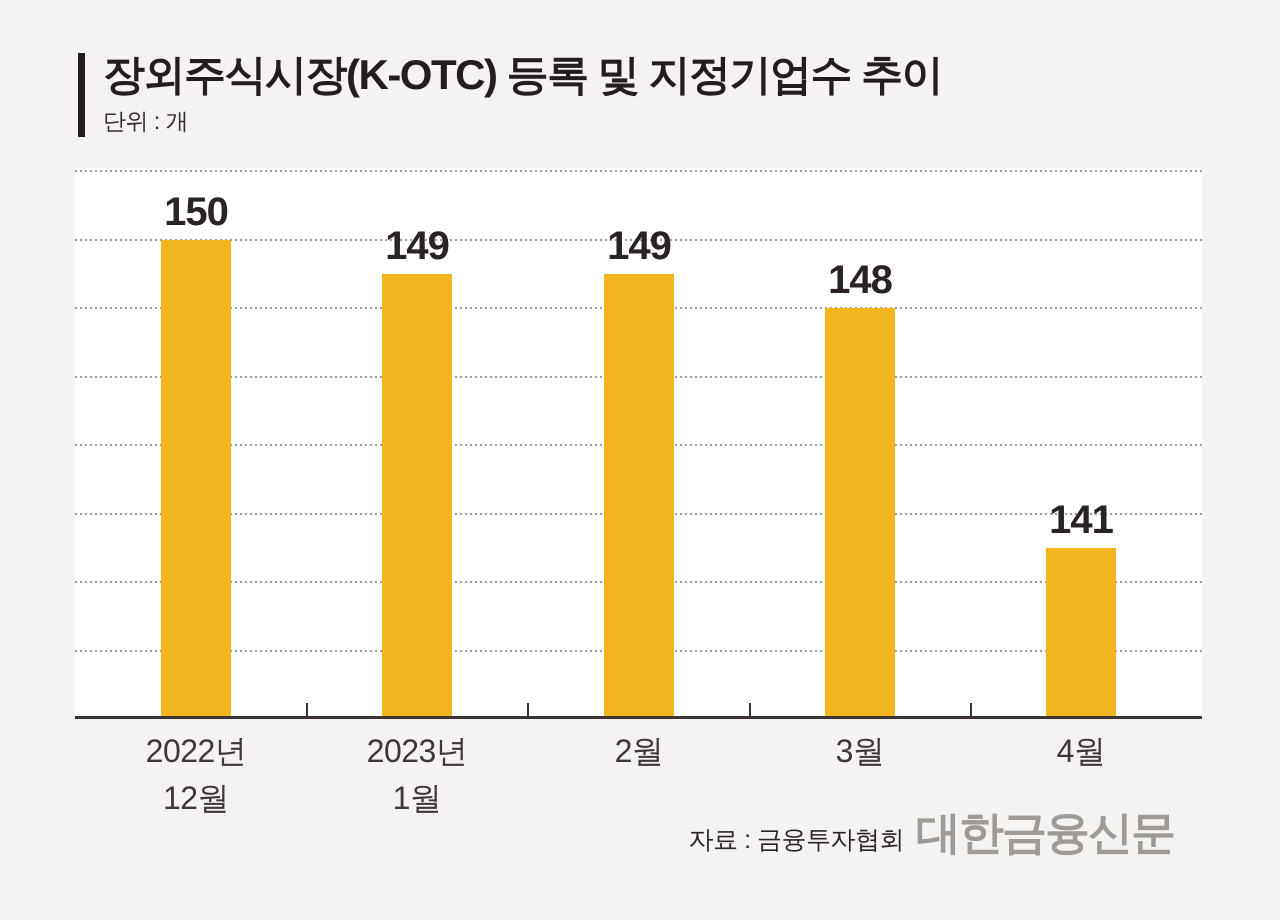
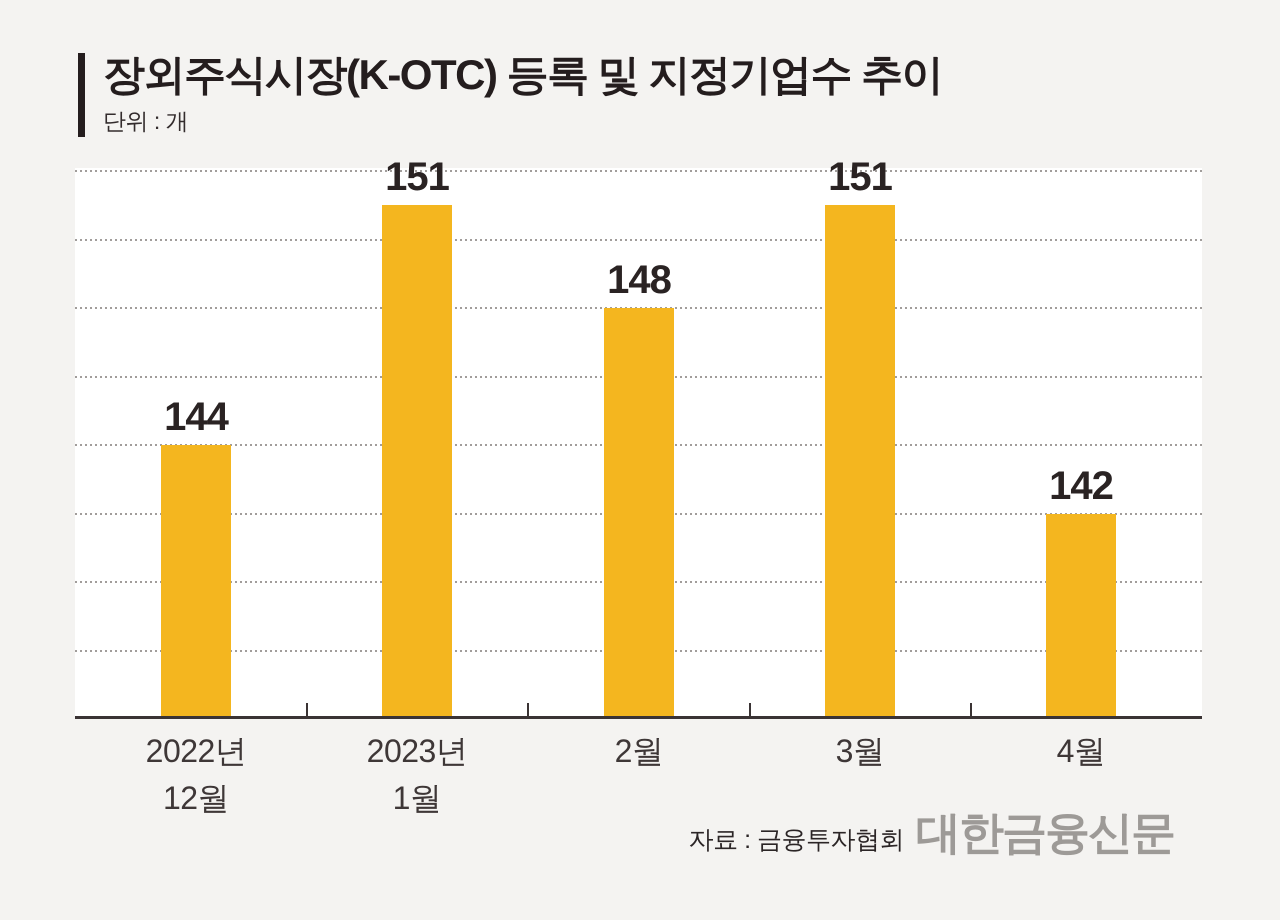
2022년 12월: 150 -> 144
2023년 1월: 149 -> 151
2월: 149 -> 148
3월: 148 -> 151
4월: 141 -> 142
